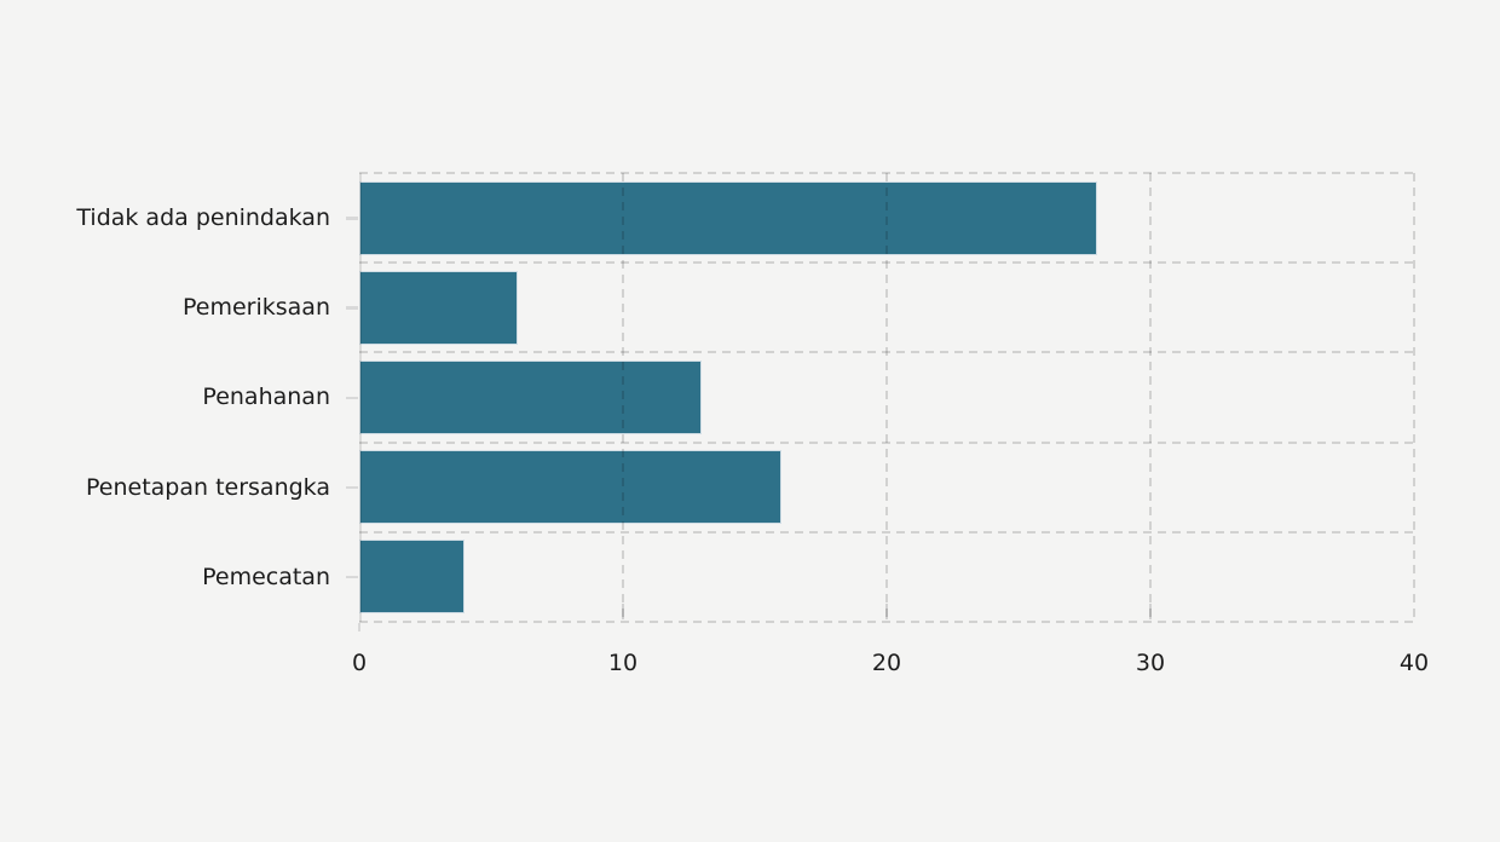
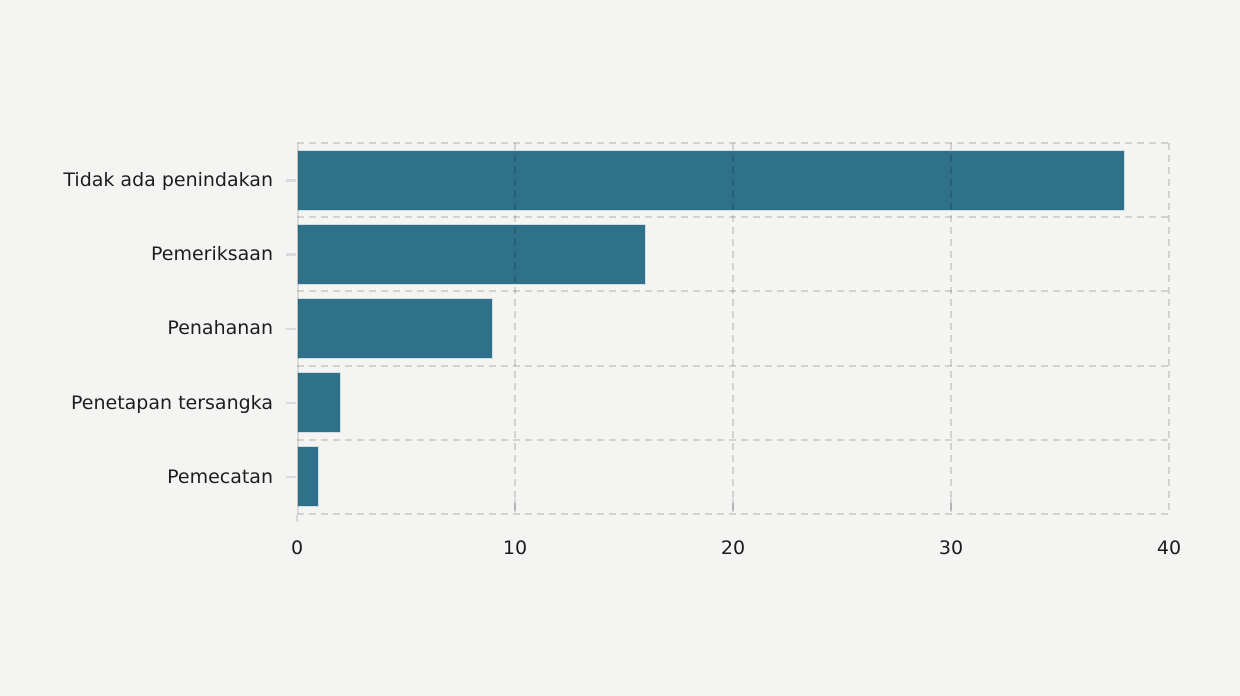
Tidak ada penindakan: 28 -> 38
Pemeriksaan: 6 -> 16
Penahanan: 13 -> 9
Penetapan tersangka: 16 -> 2
Pemecatan: 4 -> 1
